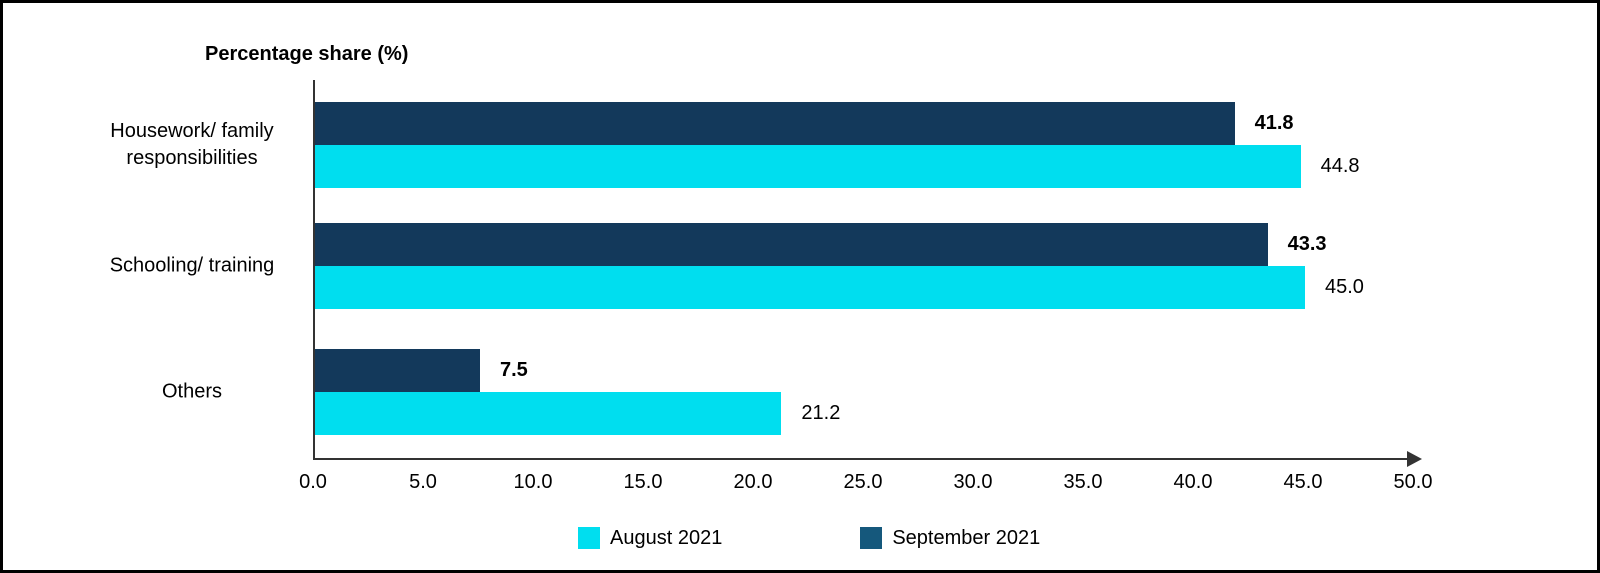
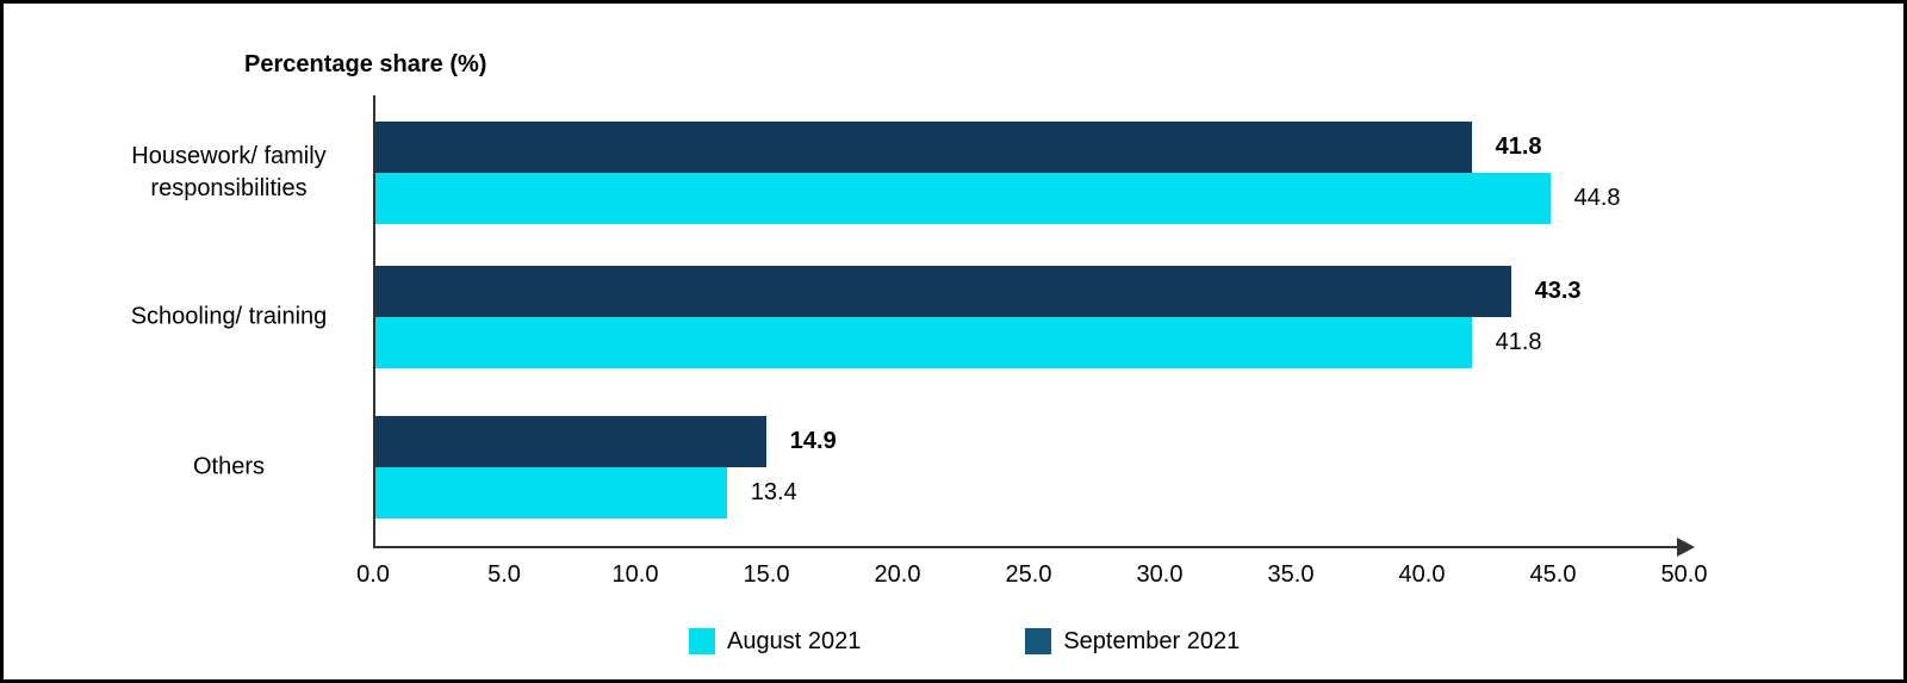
August 2021/Schooling/ training: 45.0 -> 41.8
September 2021/Others: 7.5 -> 14.9
August 2021/Others: 21.2 -> 13.4
